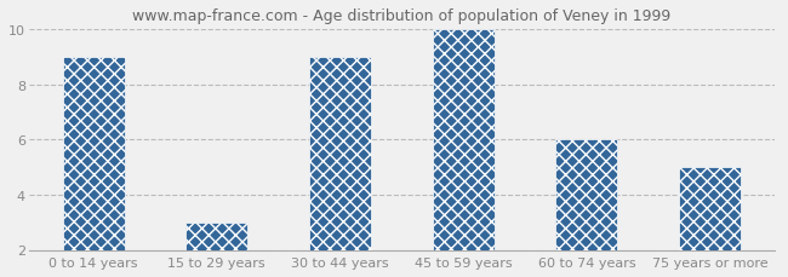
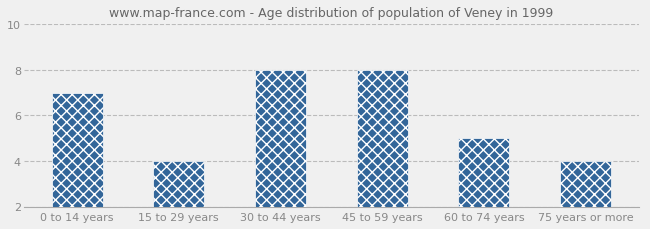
0 to 14 years: 9 -> 7
15 to 29 years: 3 -> 4
30 to 44 years: 9 -> 8
45 to 59 years: 10 -> 8
60 to 74 years: 6 -> 5
75 years or more: 5 -> 4
